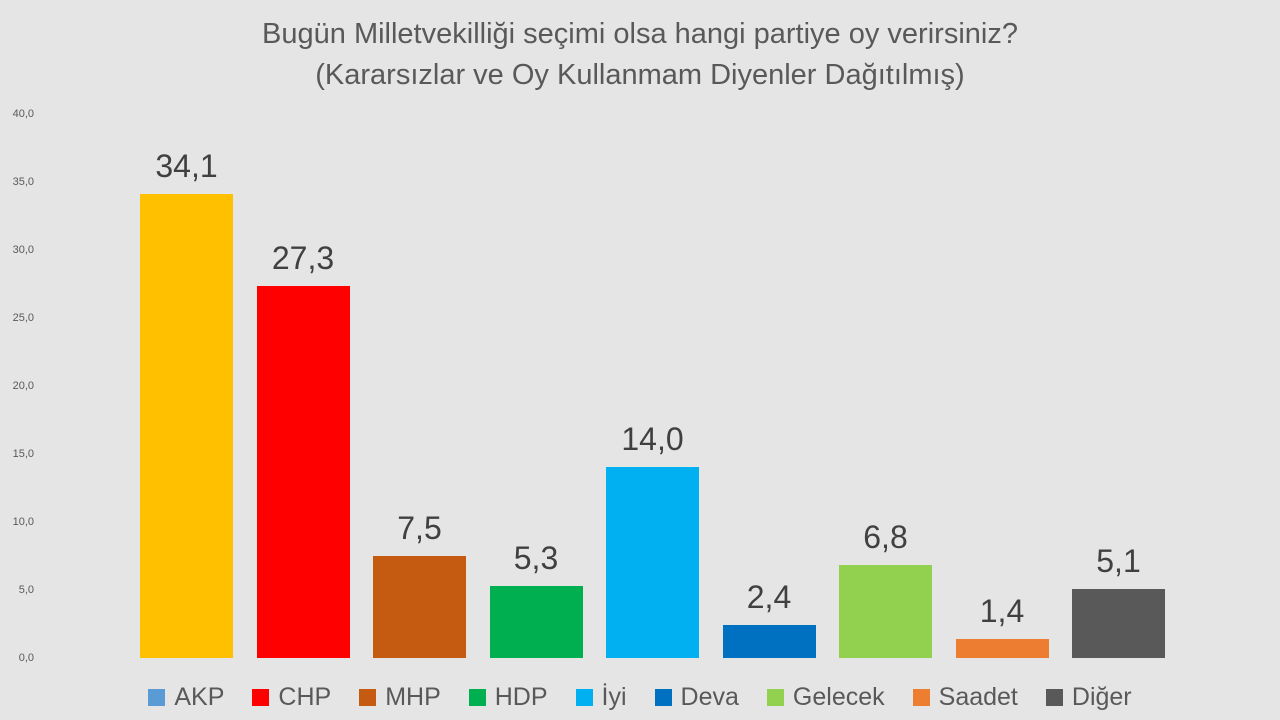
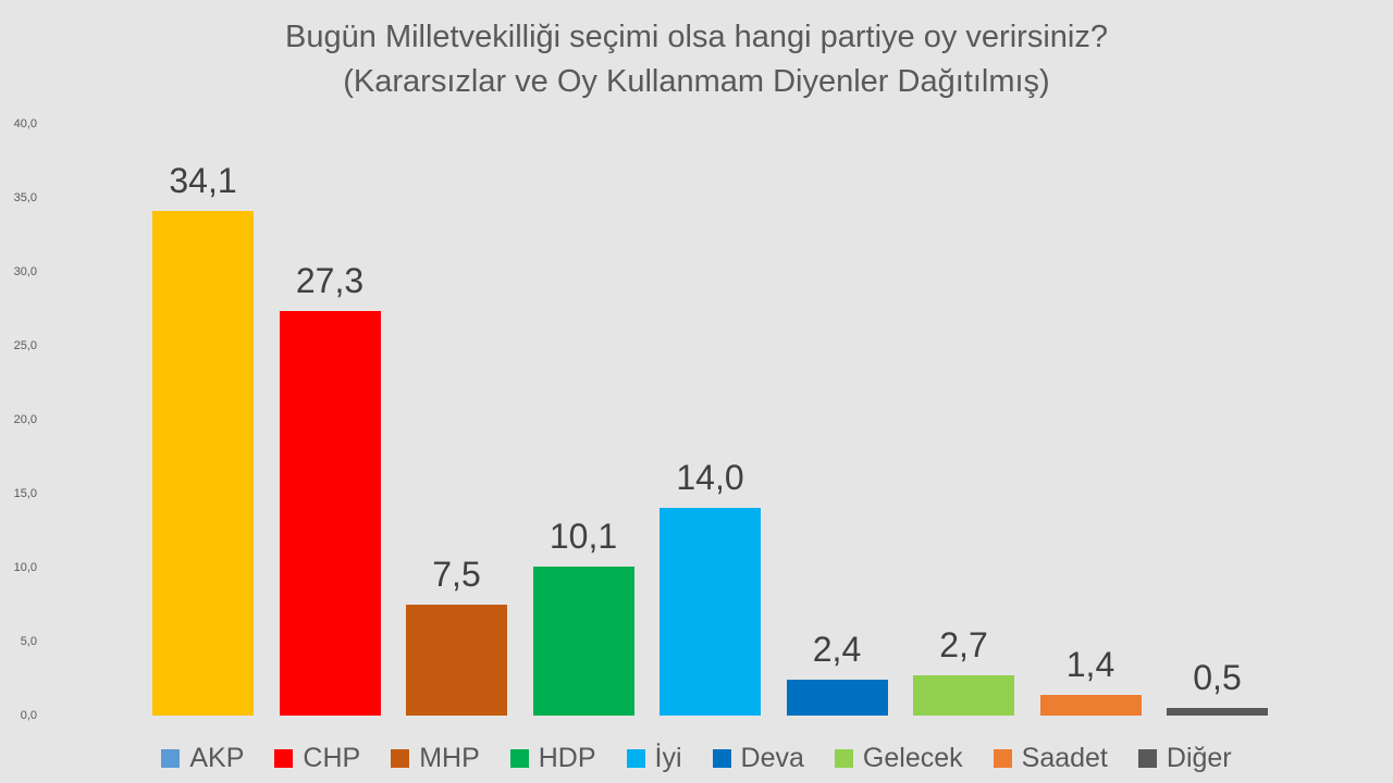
HDP: 5,3 -> 10,1
Gelecek: 6,8 -> 2,7
Diğer: 5,1 -> 0,5
